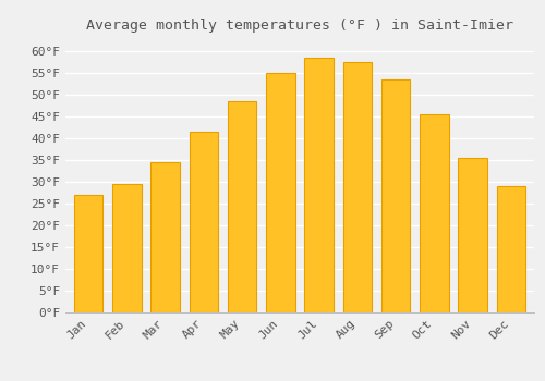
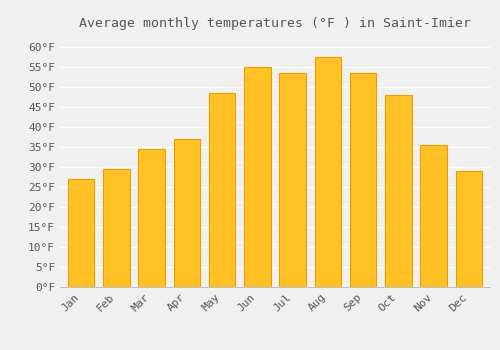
Apr: 41.5°F -> 37.0°F
Jul: 58.5°F -> 53.5°F
Oct: 45.5°F -> 48.0°F
